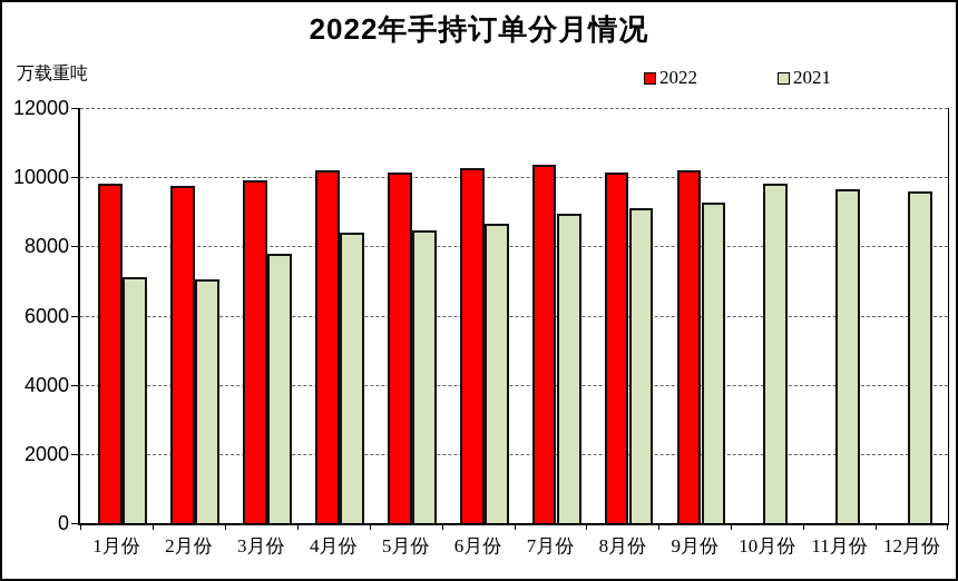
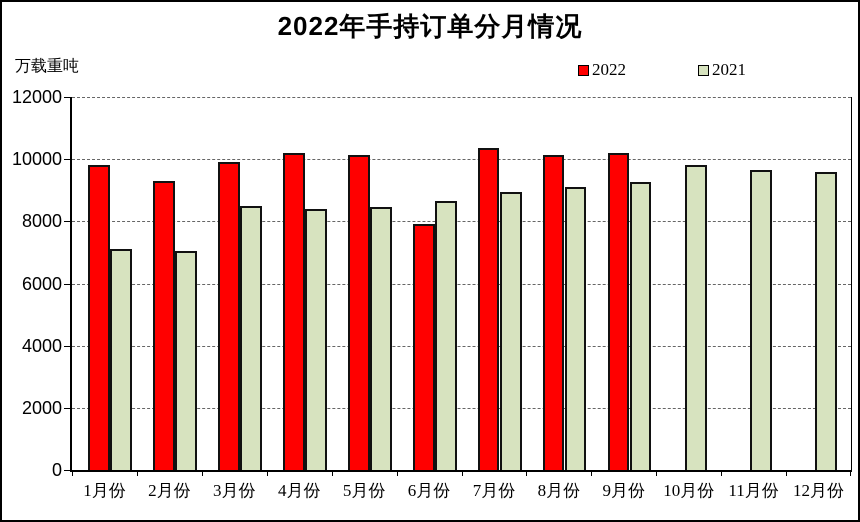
2022/2月份: 9800 -> 9300
2021/3月份: 7800 -> 8500
2022/6月份: 10200 -> 7900
